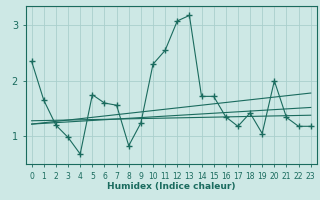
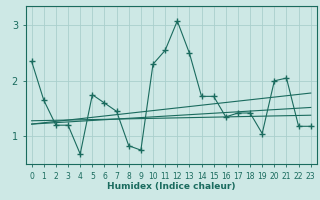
3: 0.98 -> 1.20
7: 1.56 -> 1.45
9: 1.24 -> 0.75
13: 3.18 -> 2.50
17: 1.18 -> 1.42
21: 1.34 -> 2.05
